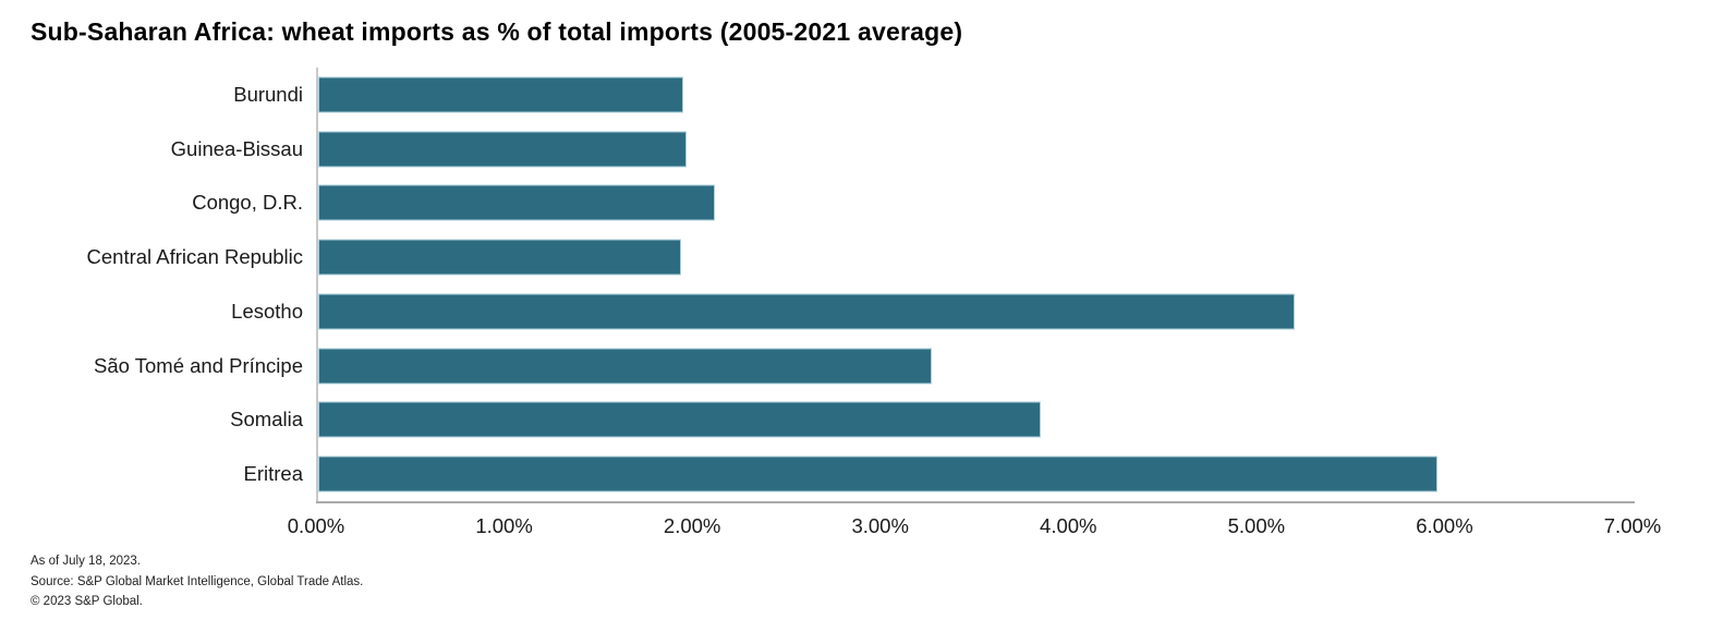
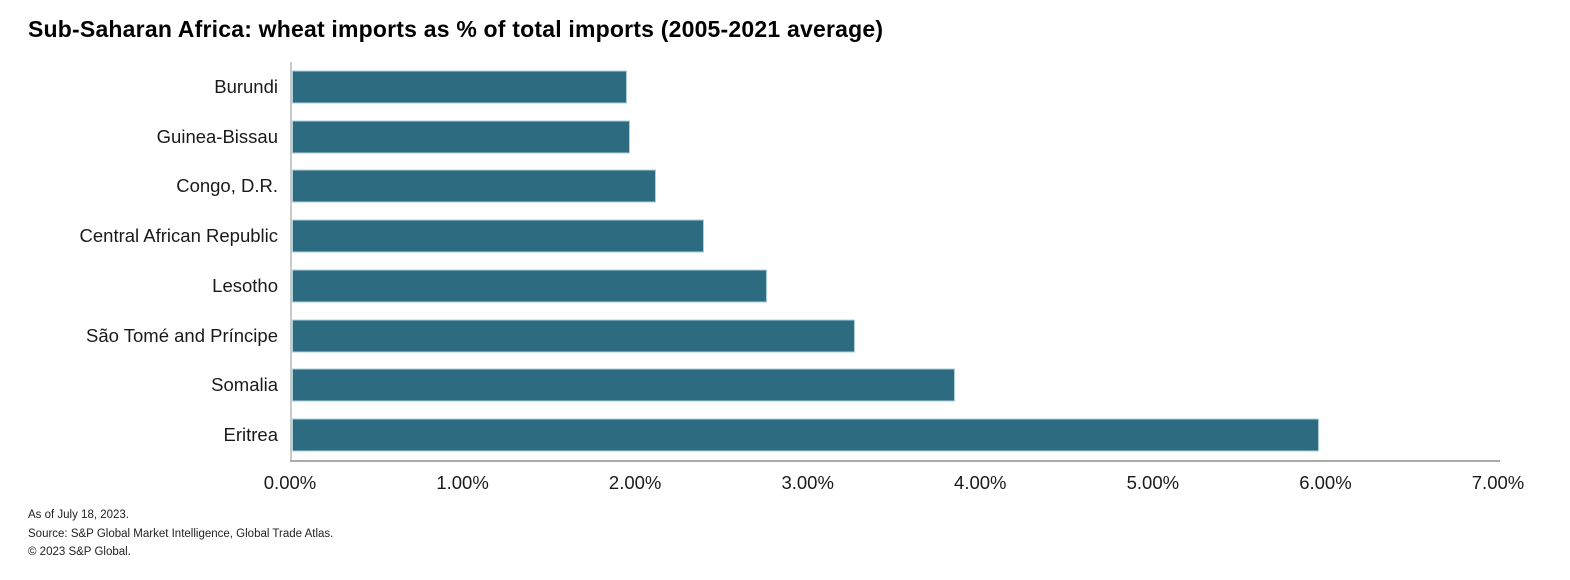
Central African Republic: 1.93% -> 2.39%
Lesotho: 5.19% -> 2.75%
